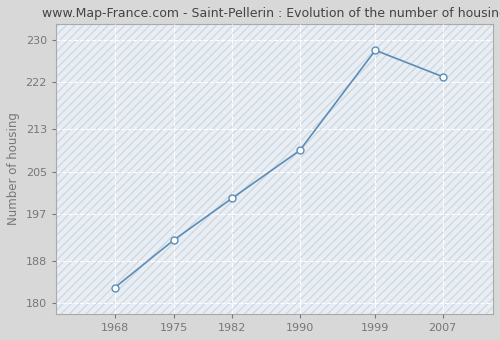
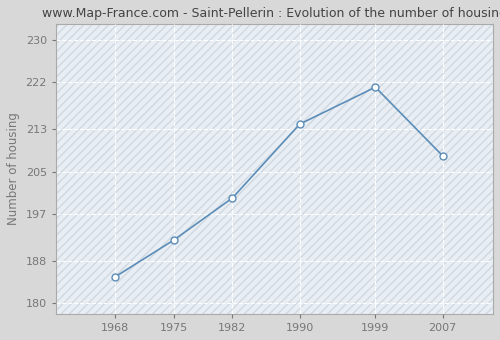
1968: 183 -> 185
1990: 209 -> 214
1999: 228 -> 221
2007: 223 -> 208
